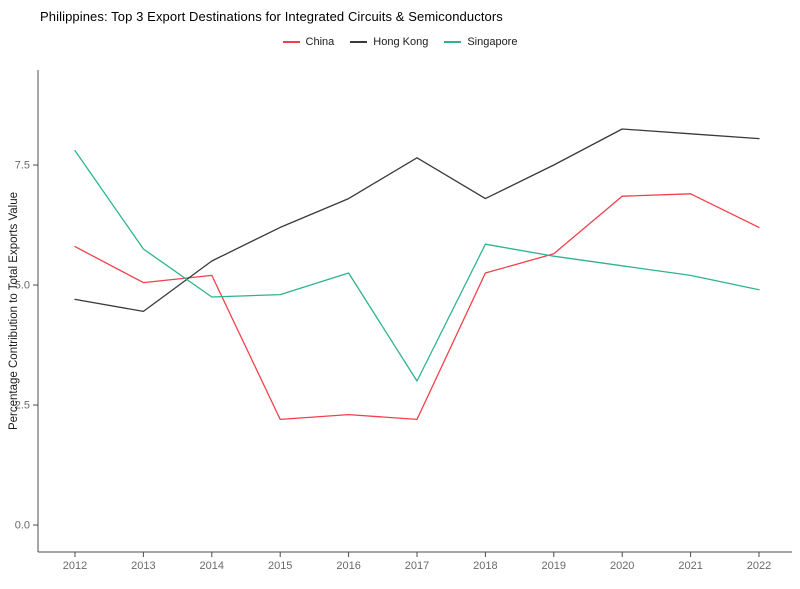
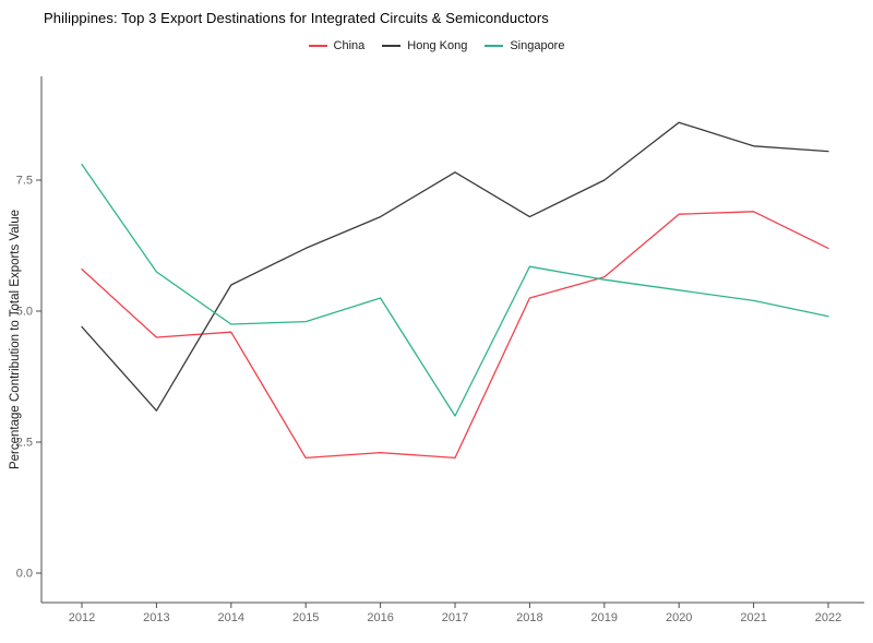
China/2013: 5.0 -> 4.5
Hong Kong/2013: 4.5 -> 3.1
China/2014: 5.2 -> 4.6
Hong Kong/2020: 8.2 -> 8.6
